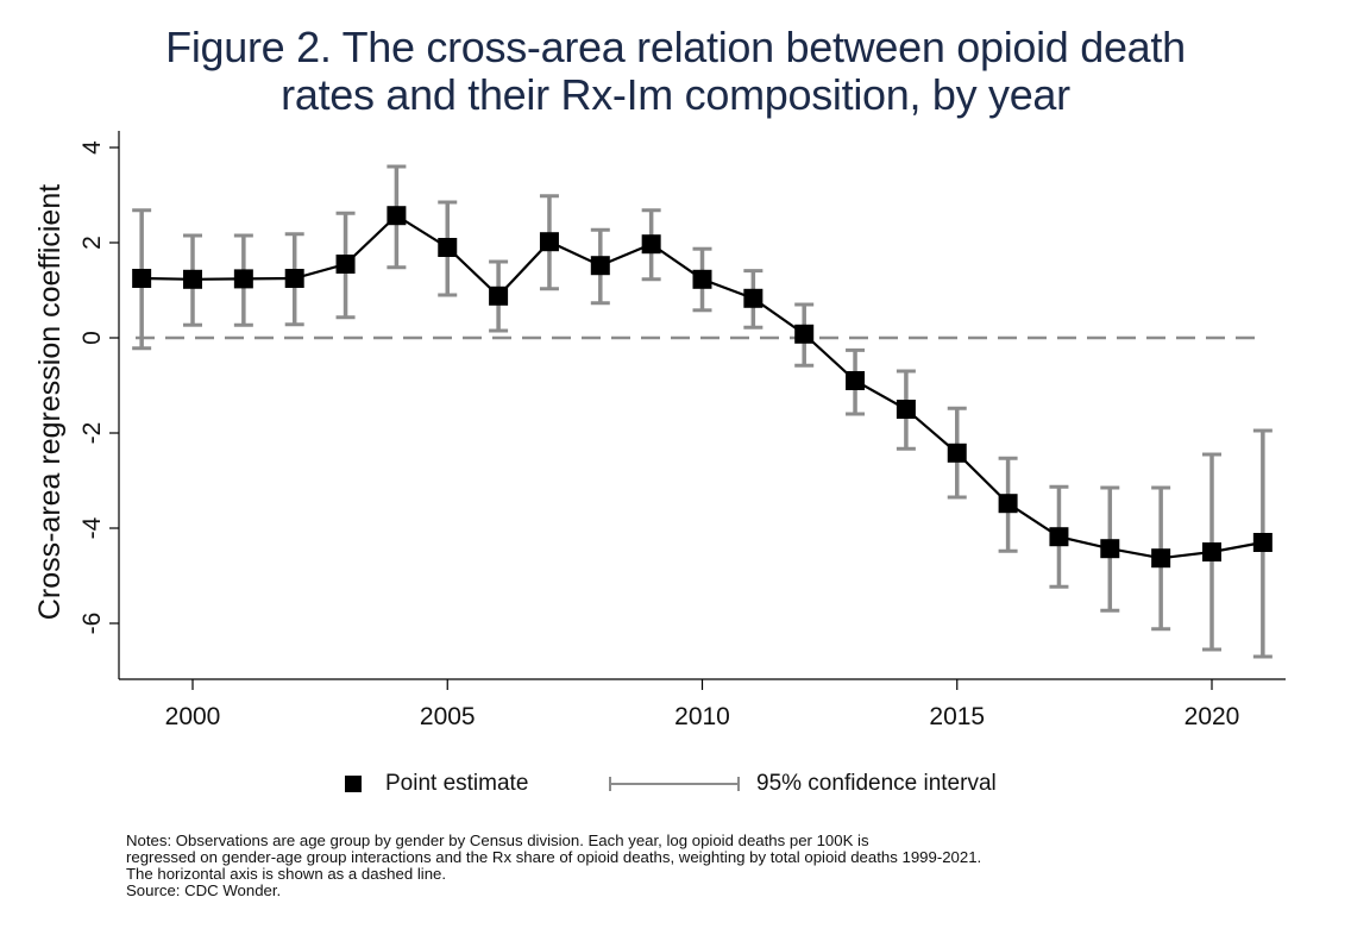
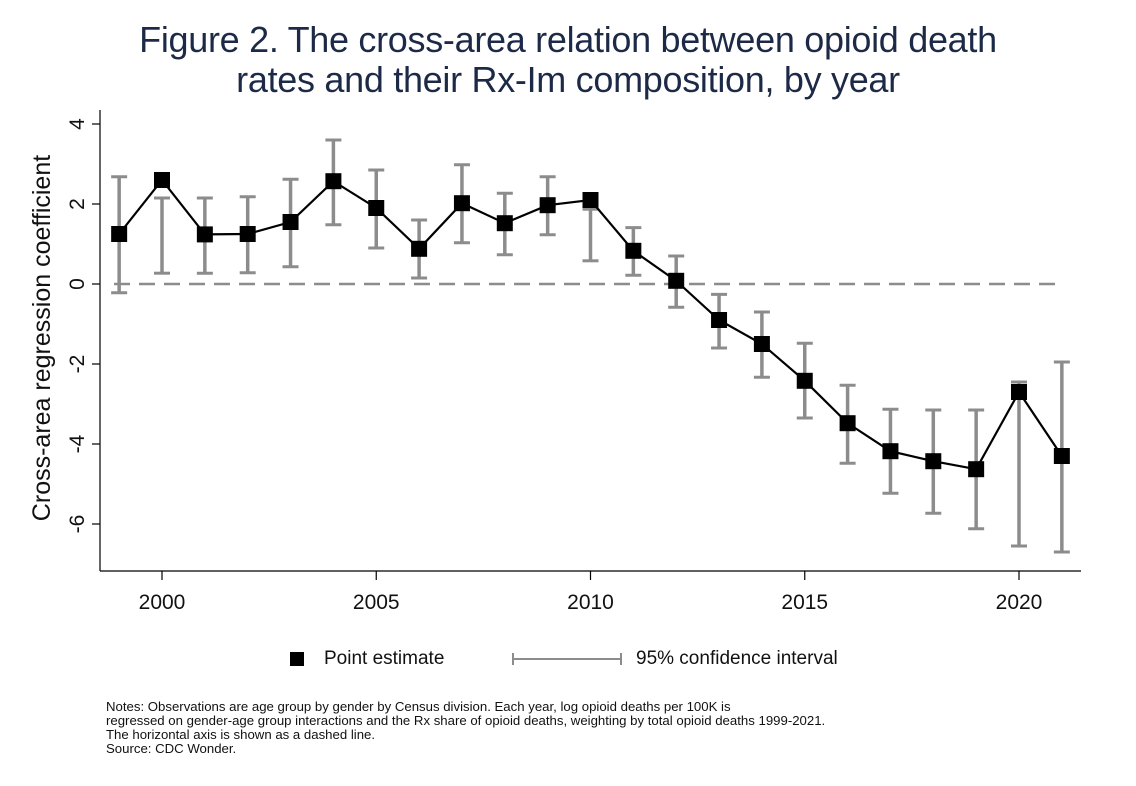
Point estimate/2000: 1.2 -> 2.6
Point estimate/2010: 1.2 -> 2.1
Point estimate/2020: -4.5 -> -2.7
